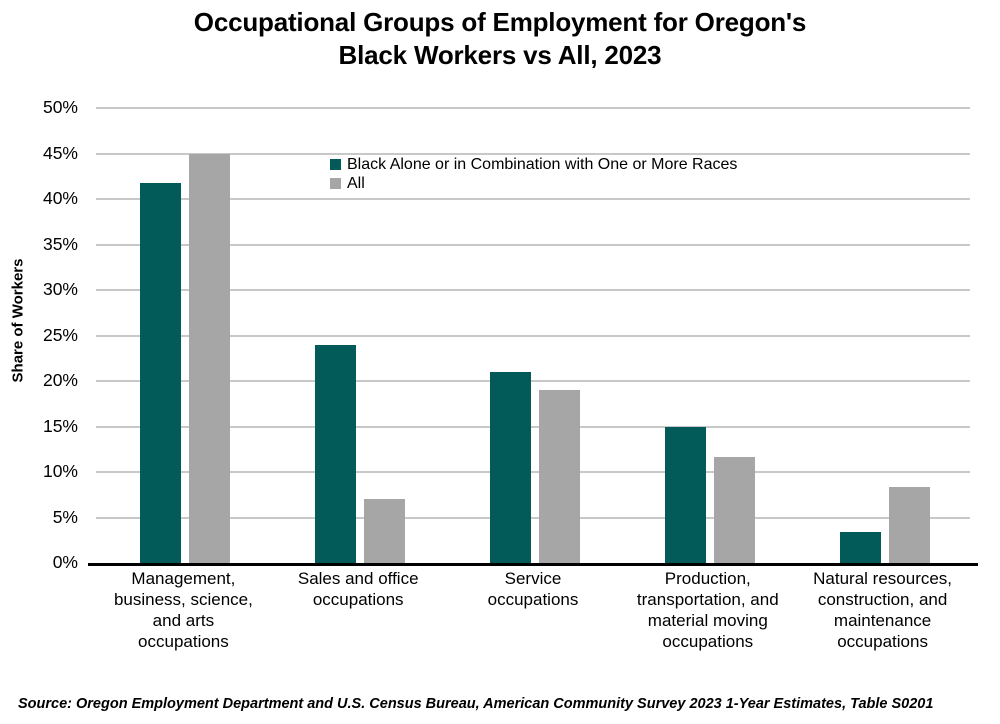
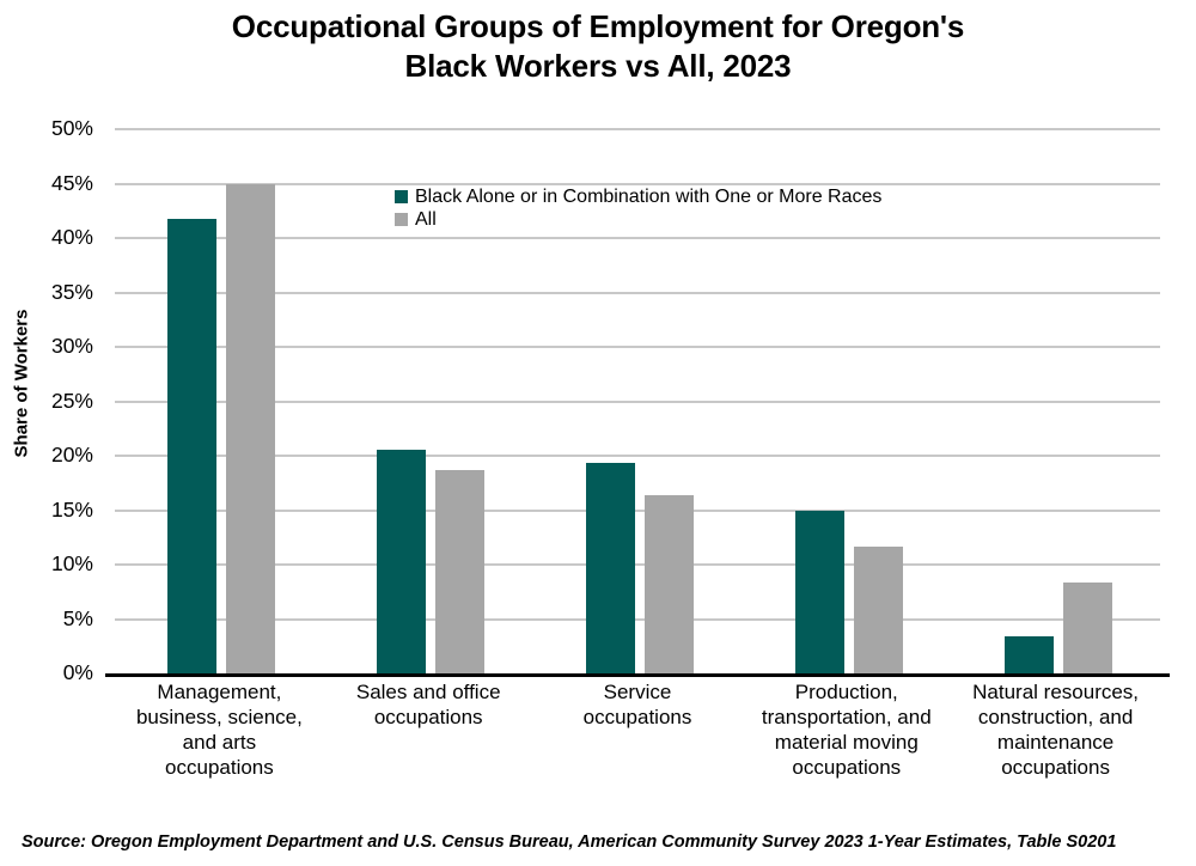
Black Alone or in Combination with One or More Races/Sales and office occupations: 24% -> 20%
All/Sales and office occupations: 7% -> 19%
Black Alone or in Combination with One or More Races/Service occupations: 21% -> 19%
All/Service occupations: 19% -> 16%
